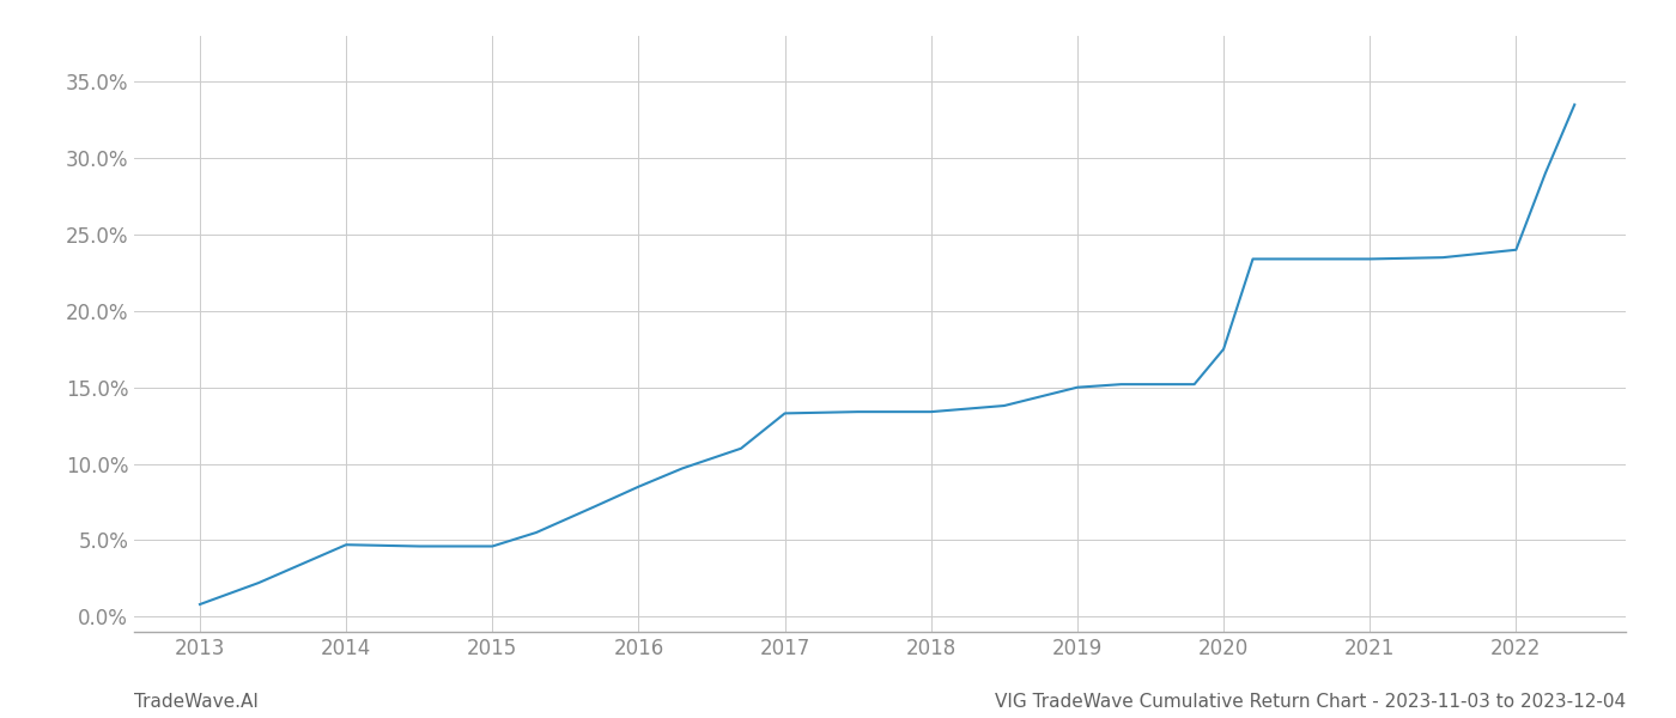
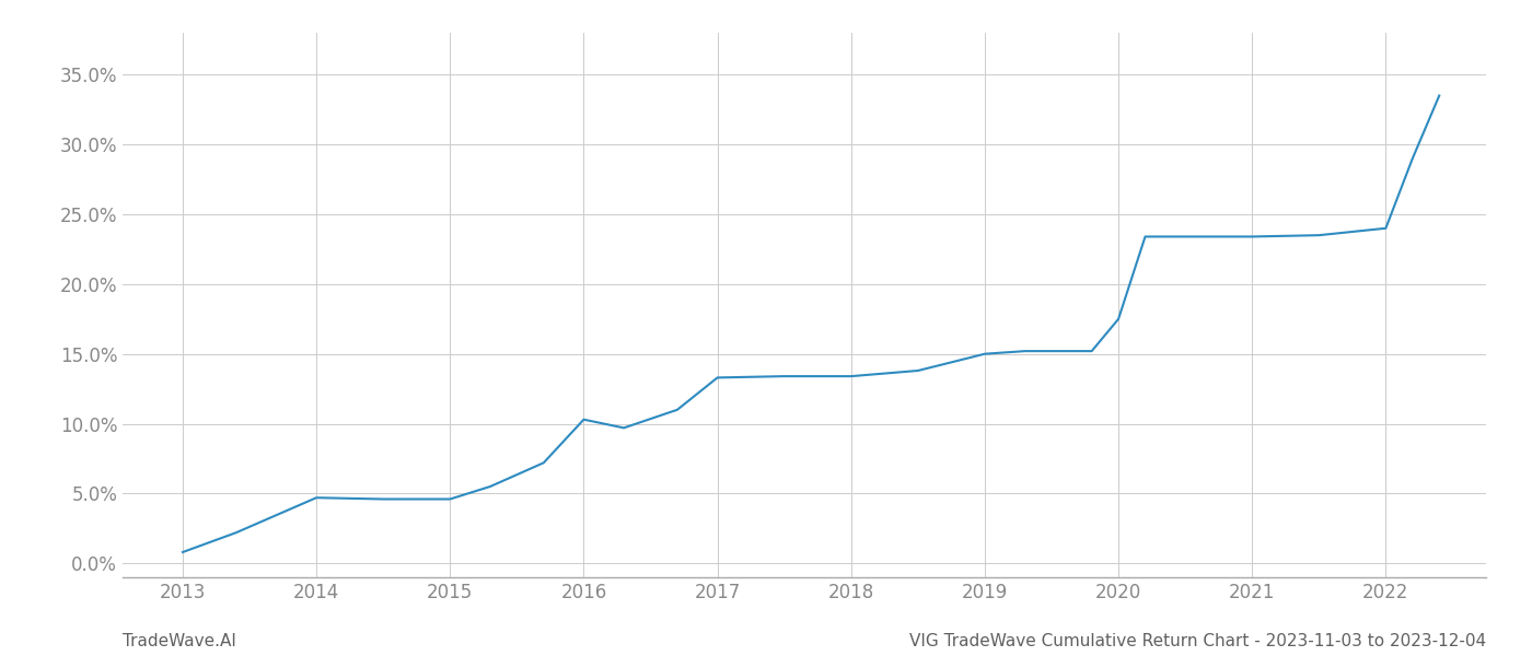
2016: 8.5% -> 10.3%
